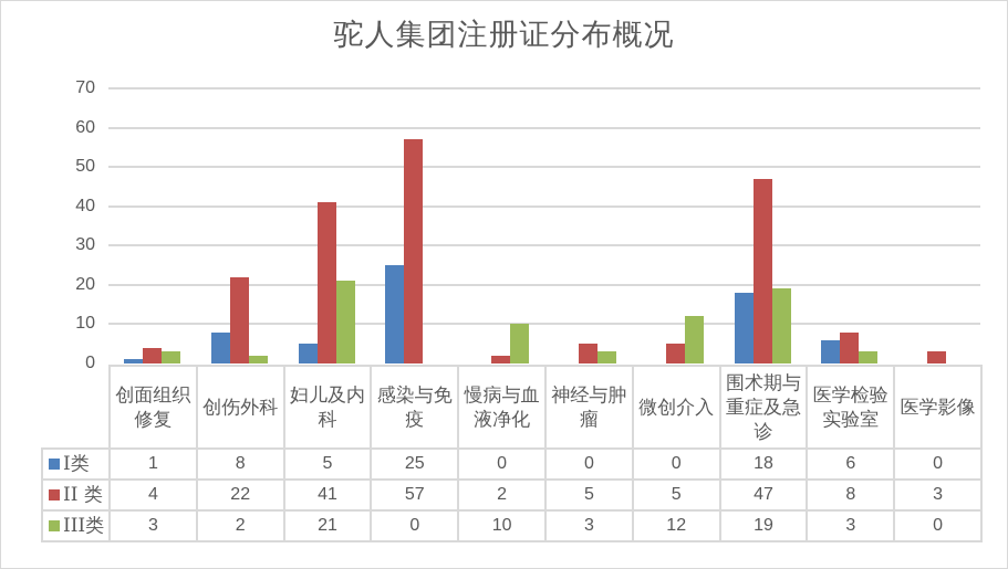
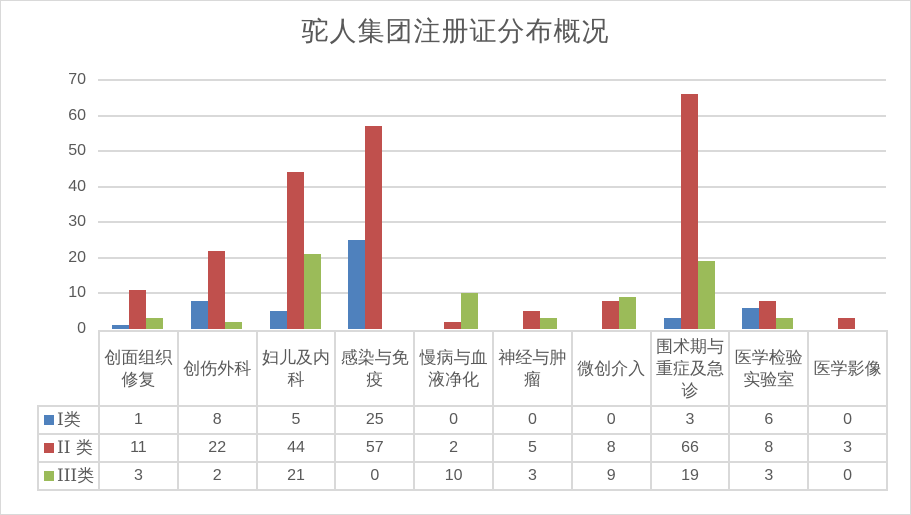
II 类/创面组织修复: 4 -> 11
II 类/妇儿及内科: 41 -> 44
II 类/微创介入: 5 -> 8
III类/微创介入: 12 -> 9
I类/围术期与重症及急诊: 18 -> 3
II 类/围术期与重症及急诊: 47 -> 66
